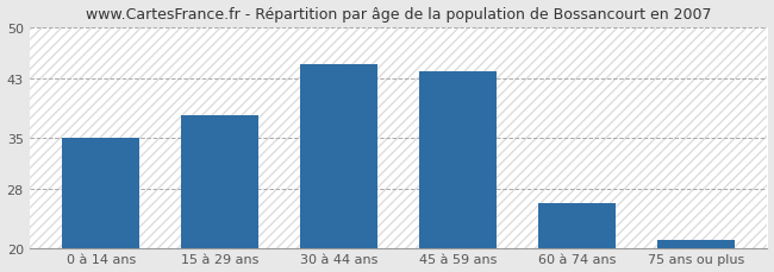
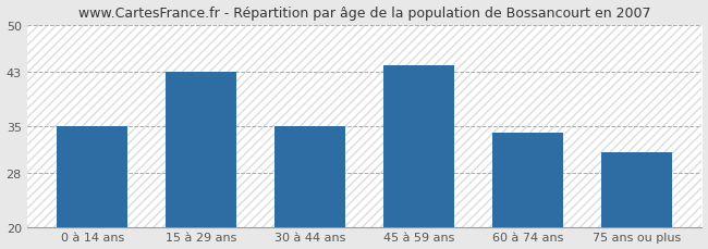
15 à 29 ans: 38 -> 43
30 à 44 ans: 45 -> 35
60 à 74 ans: 26 -> 34
75 ans ou plus: 21 -> 31
